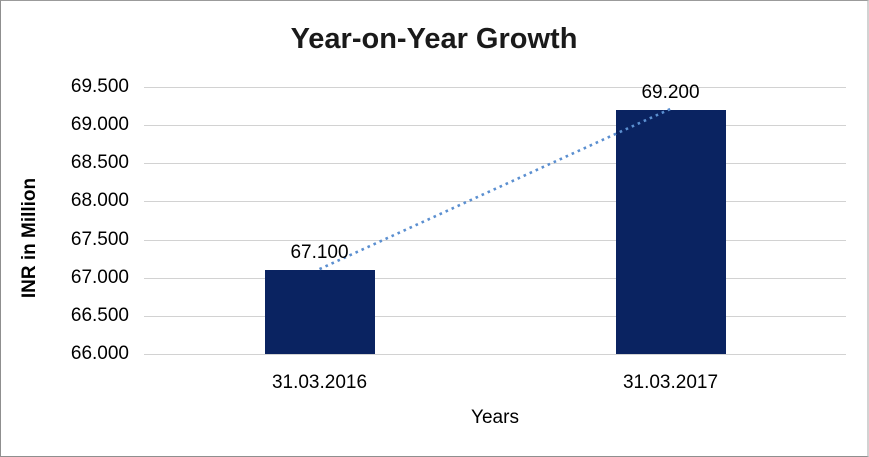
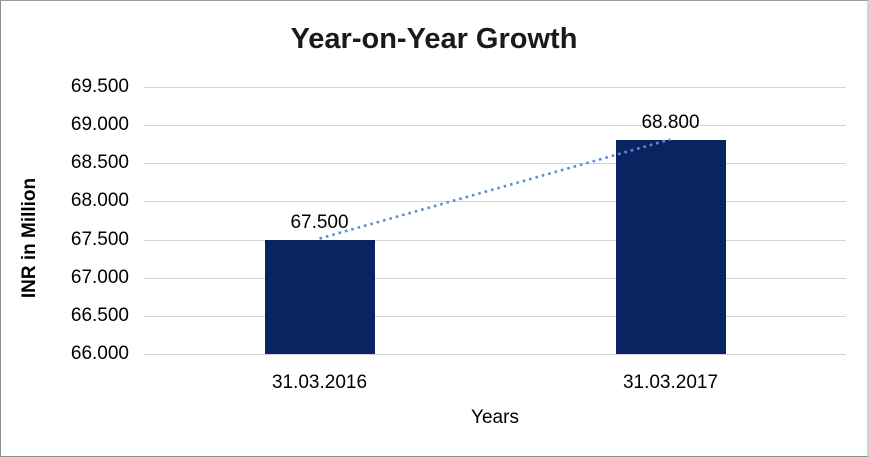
31.03.2016: 67.100 -> 67.500
31.03.2017: 69.200 -> 68.800
